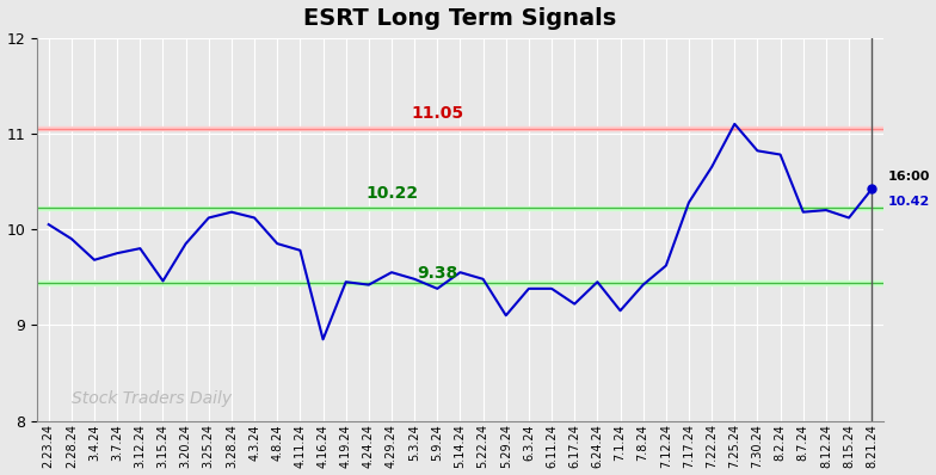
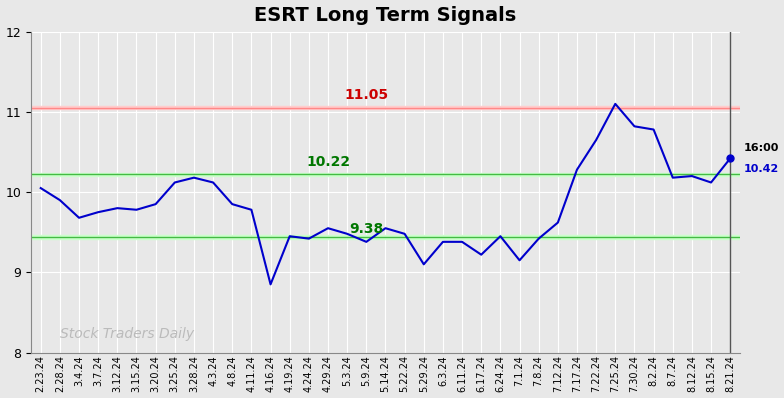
3.15.24: 9.46 -> 9.78
